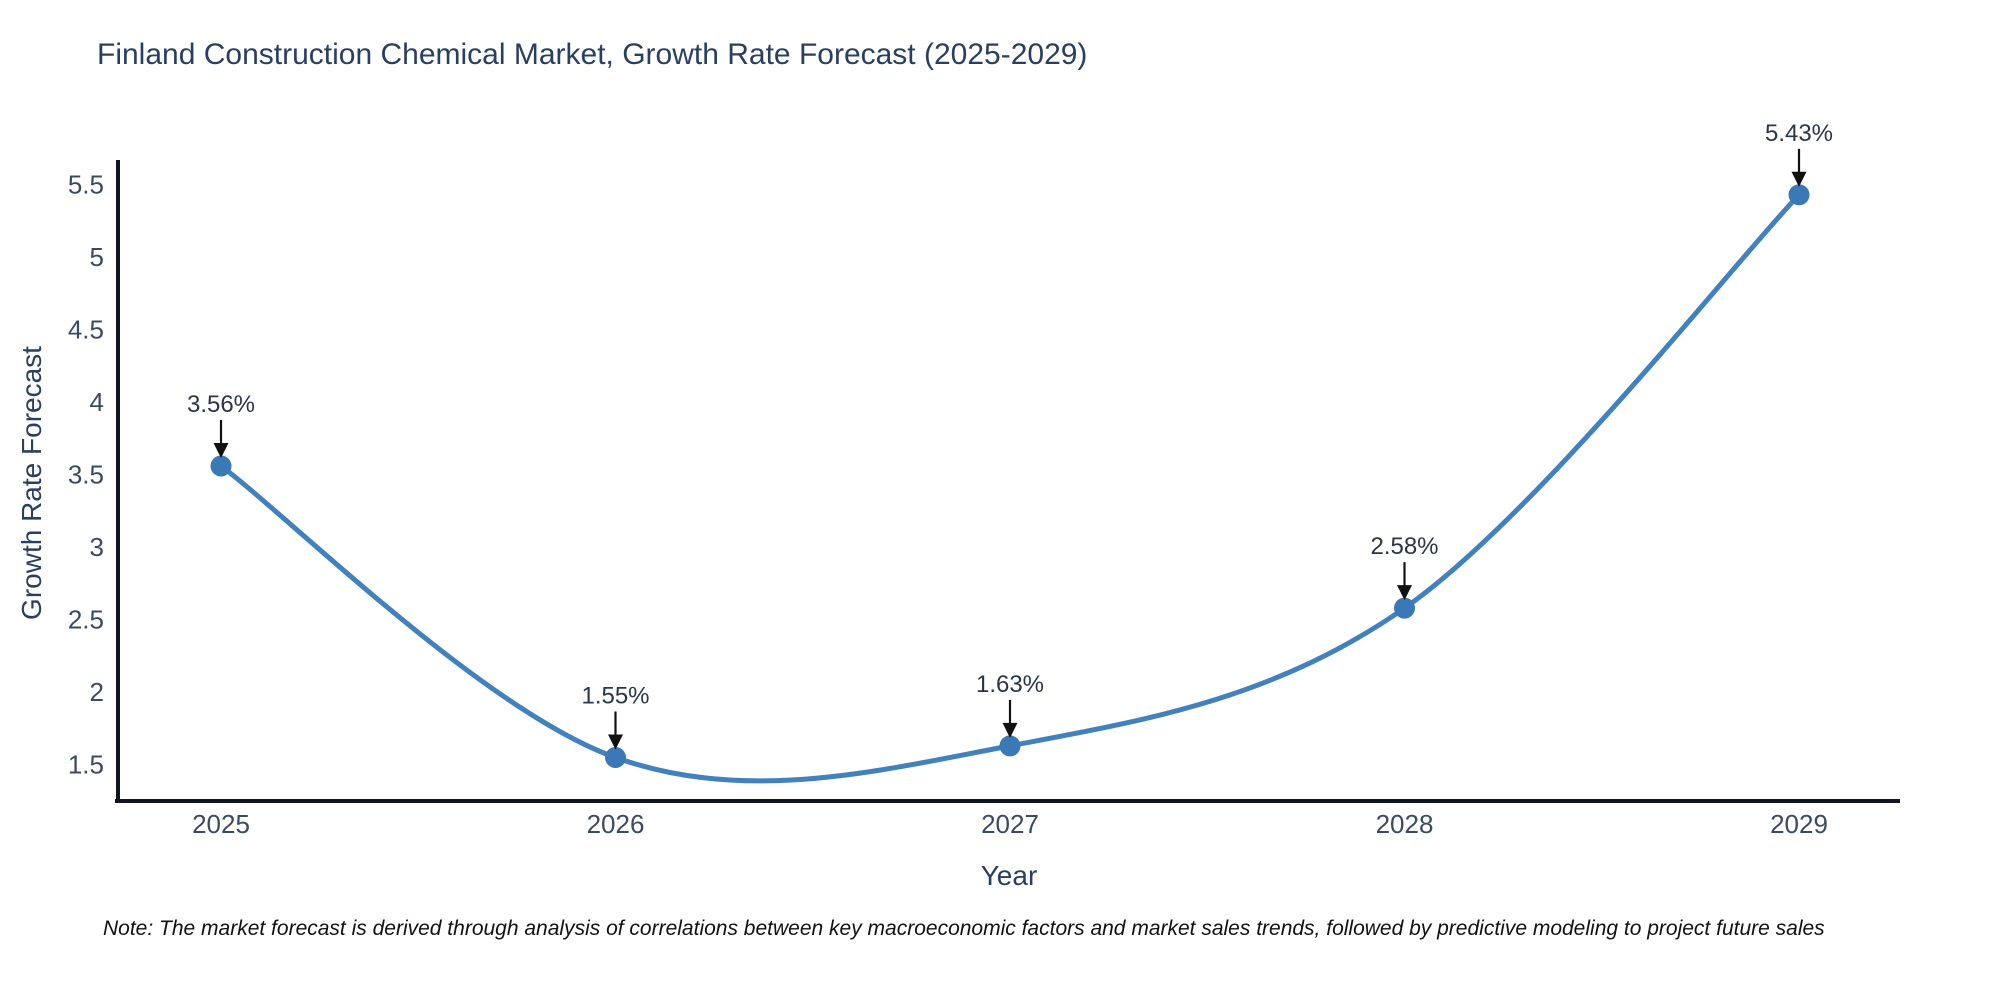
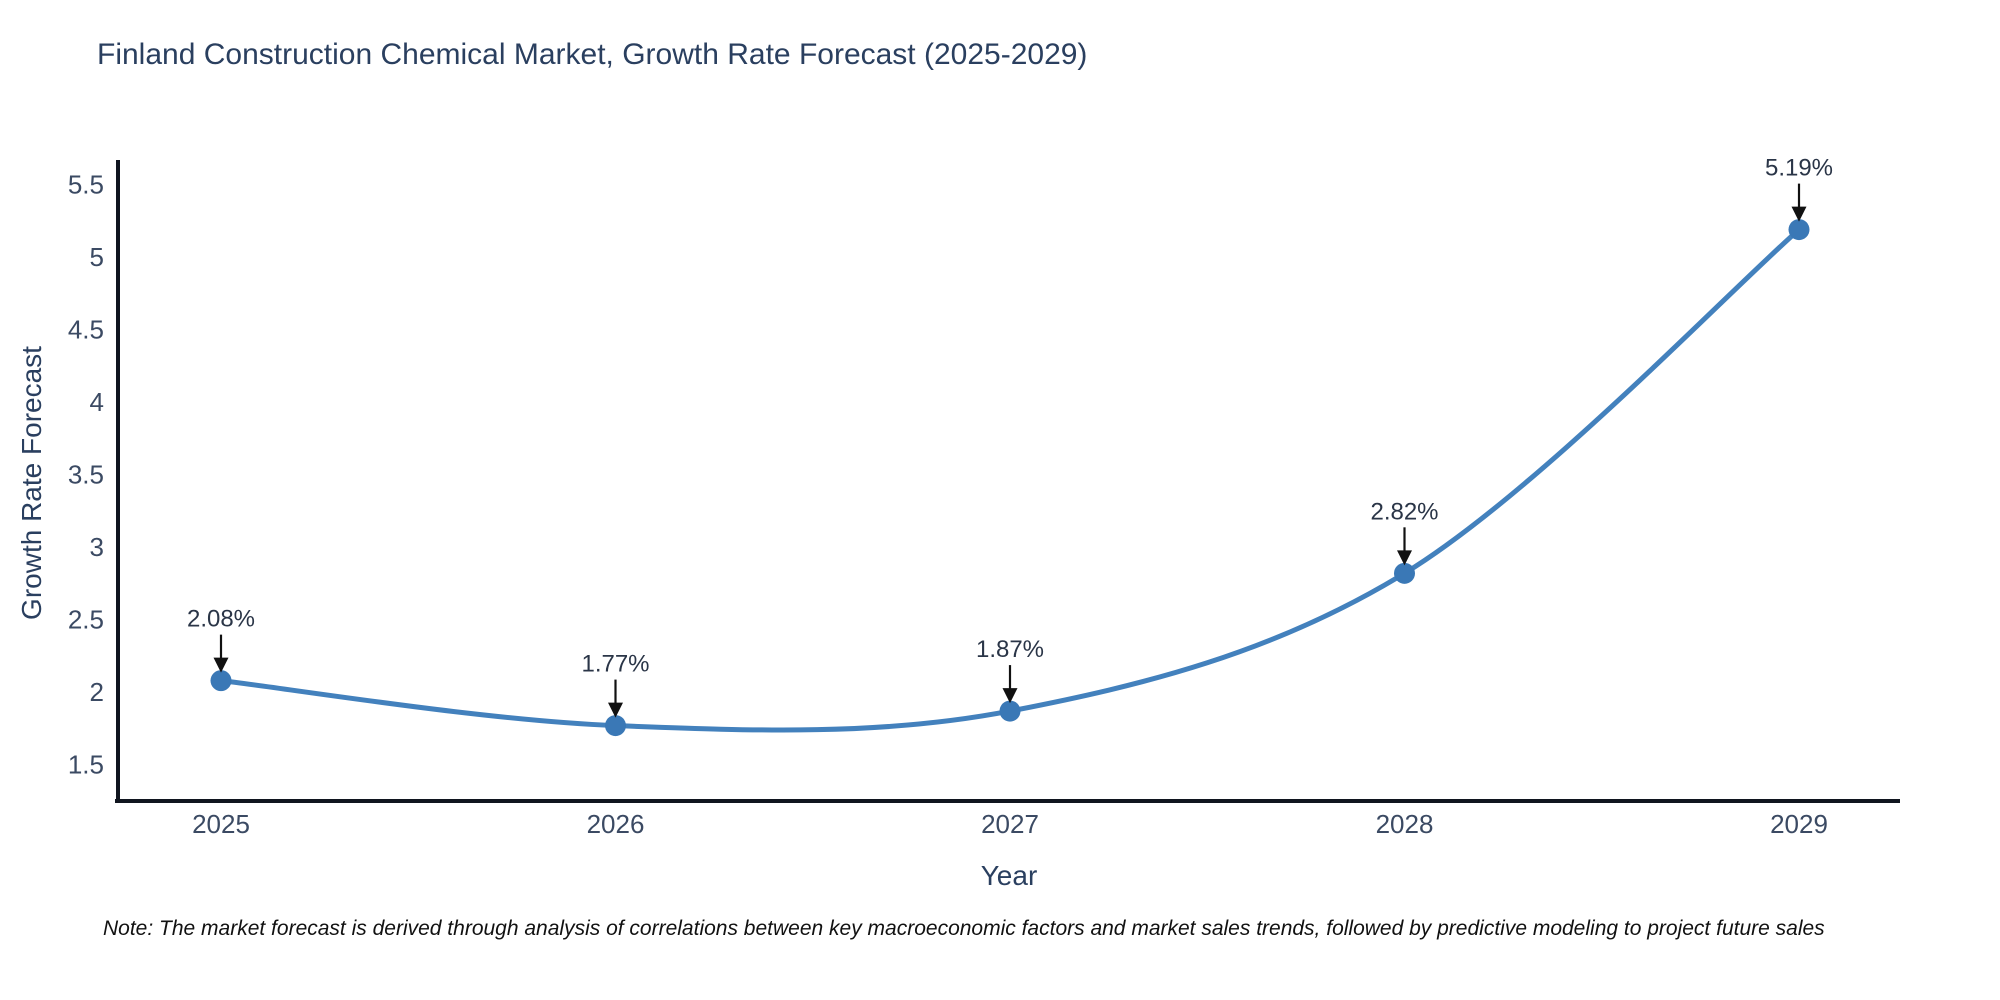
2025: 3.56% -> 2.08%
2026: 1.55% -> 1.77%
2027: 1.63% -> 1.87%
2028: 2.58% -> 2.82%
2029: 5.43% -> 5.19%
